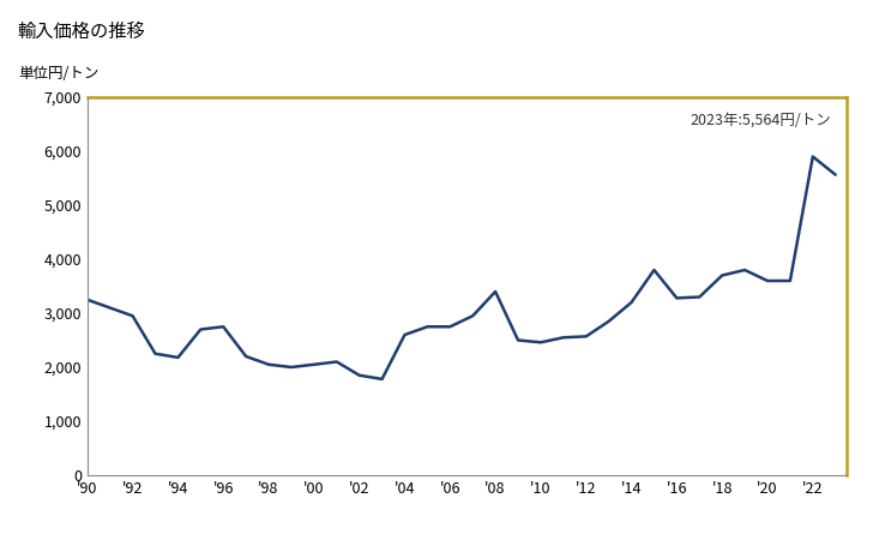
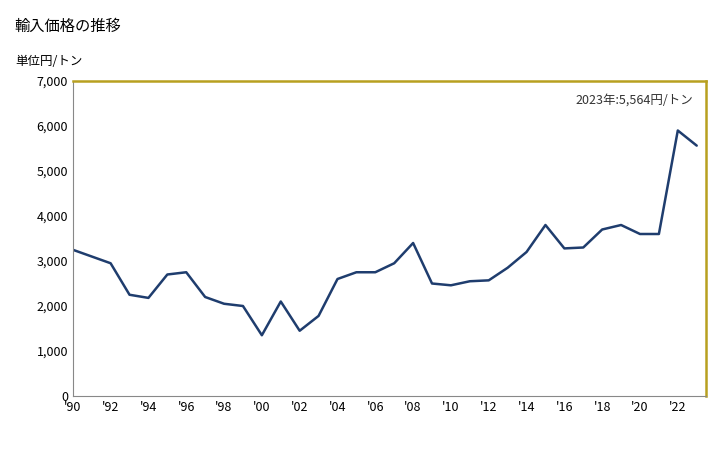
'00: 2,050 -> 1,350
'02: 1,850 -> 1,450
